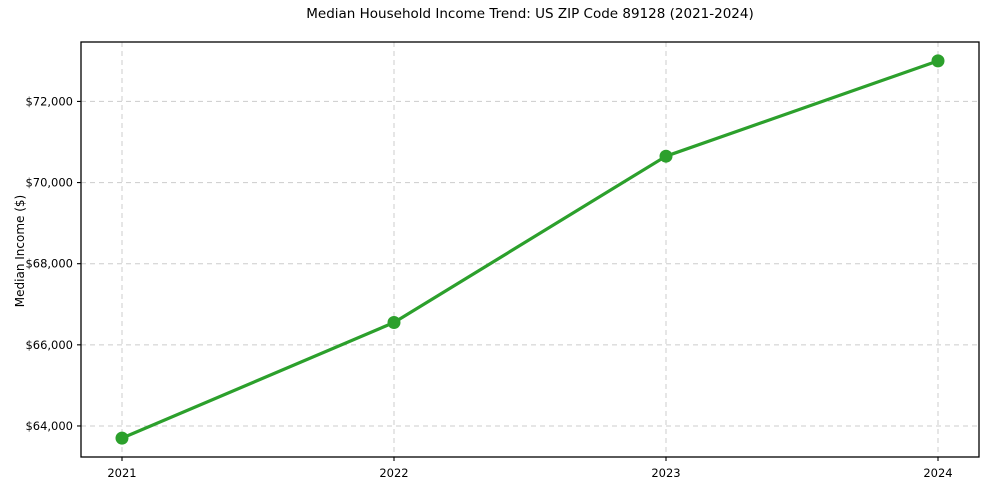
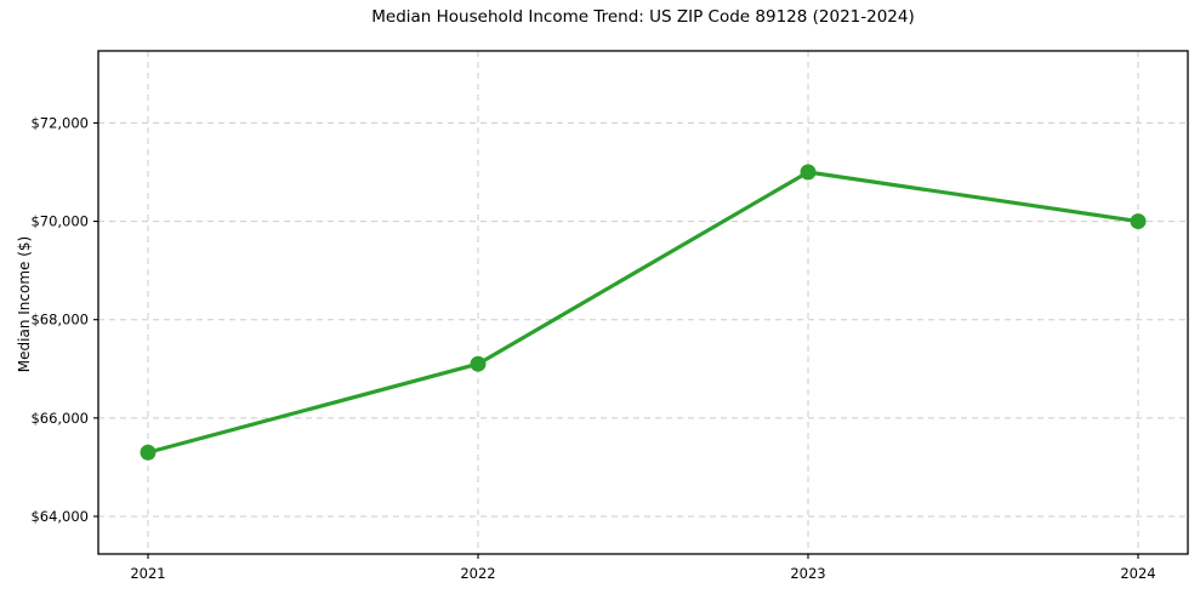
2021: $63700 -> $65300
2022: $66600 -> $67100
2023: $70600 -> $71000
2024: $73000 -> $70000
